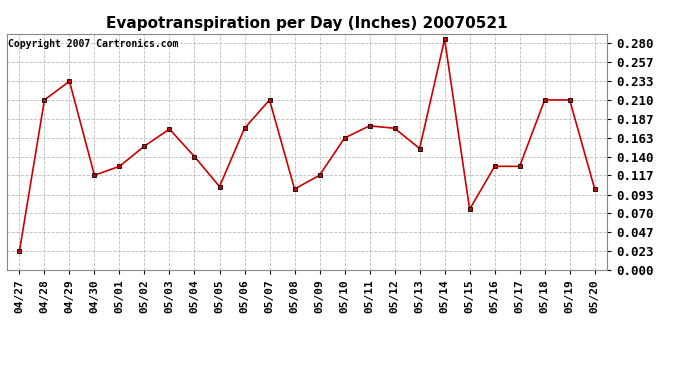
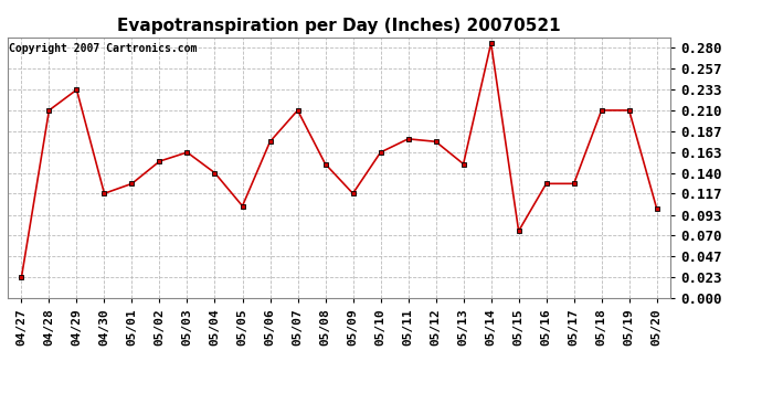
05/03: 0.174 -> 0.163
05/08: 0.100 -> 0.150
